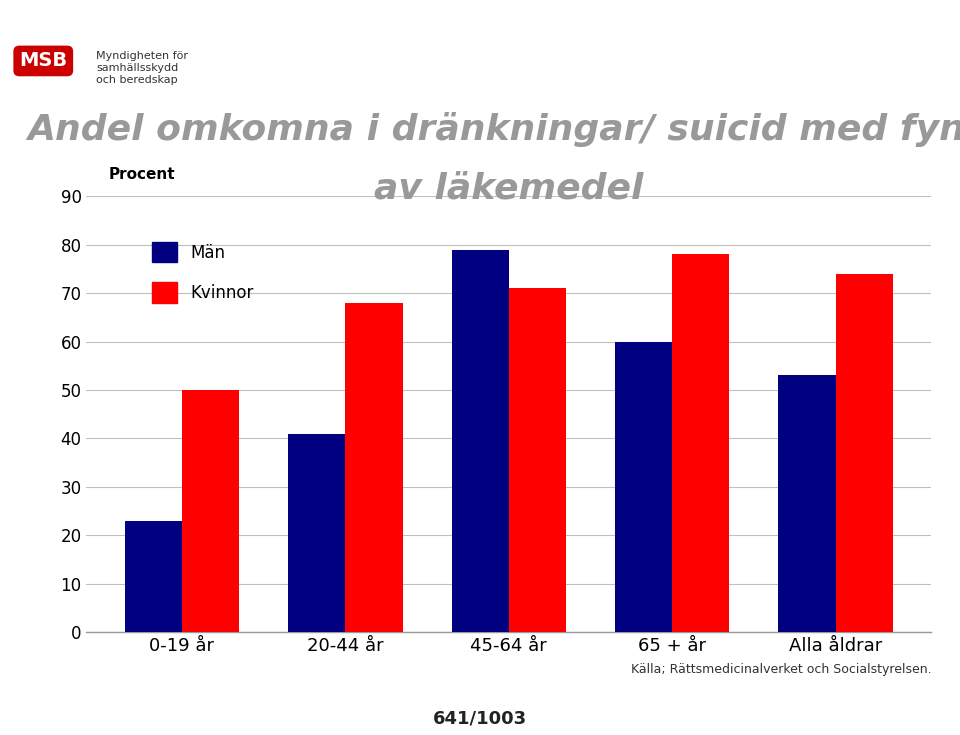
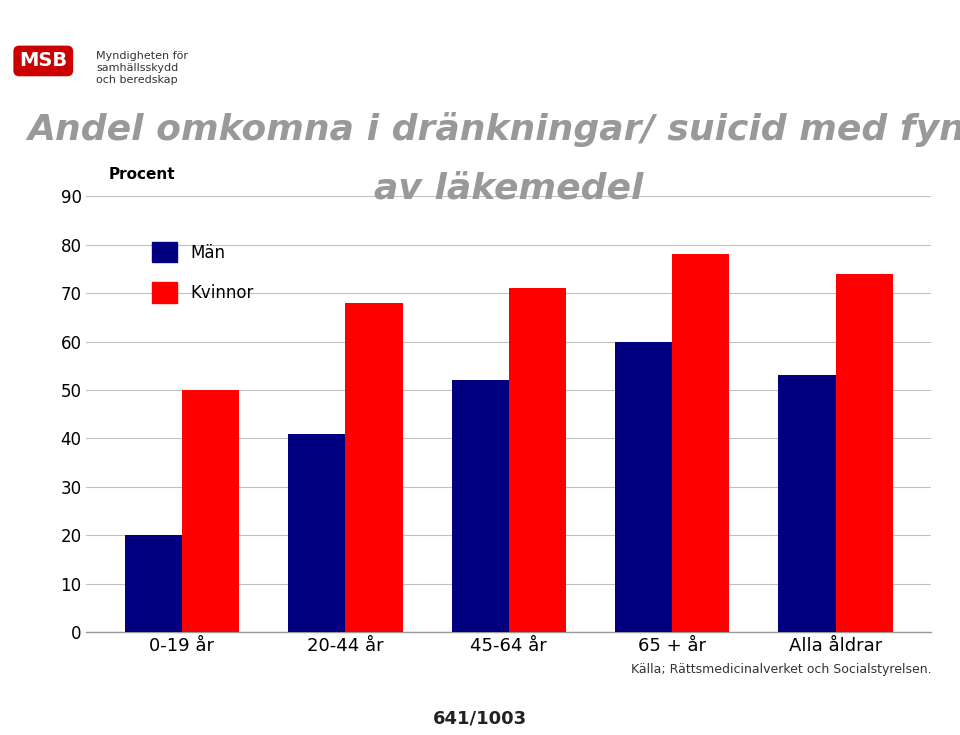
Män/0-19 år: 23 -> 20
Män/45-64 år: 79 -> 52
